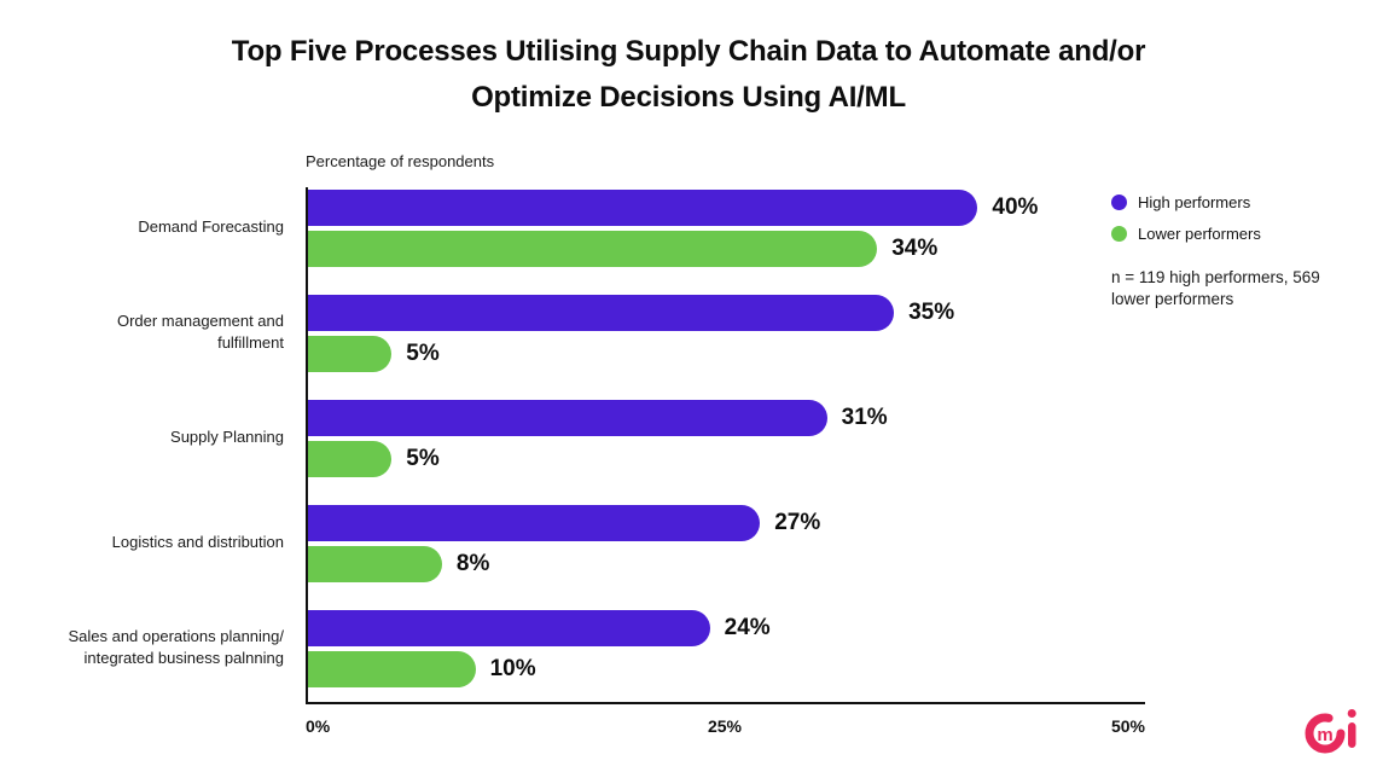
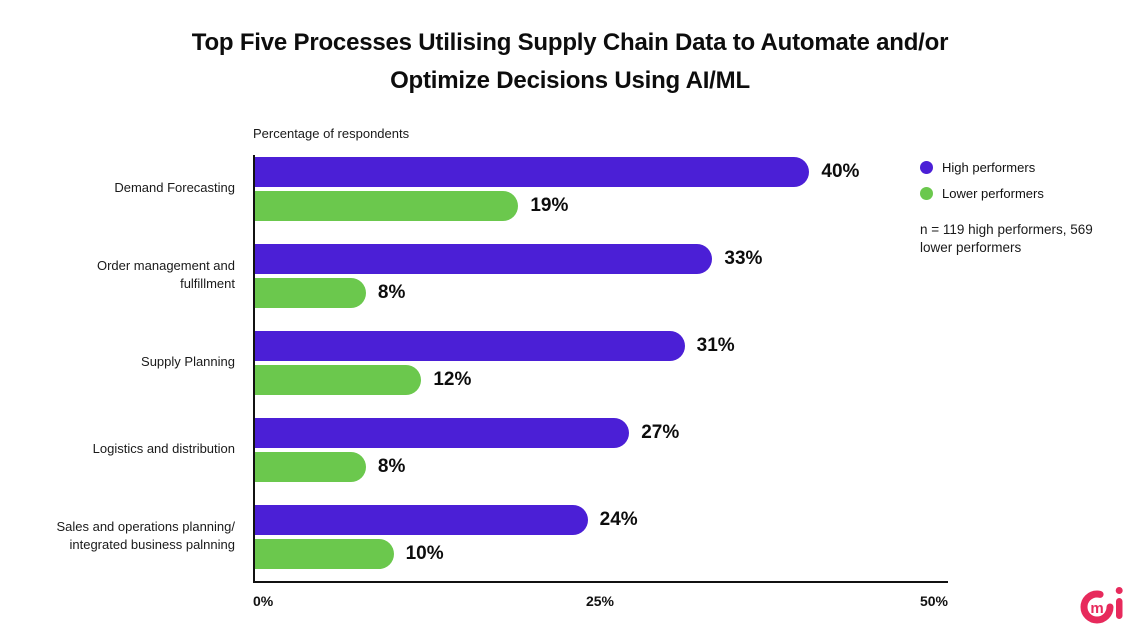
Lower performers/Demand Forecasting: 34% -> 19%
High performers/Order management and fulfillment: 35% -> 33%
Lower performers/Order management and fulfillment: 5% -> 8%
Lower performers/Supply Planning: 5% -> 12%
